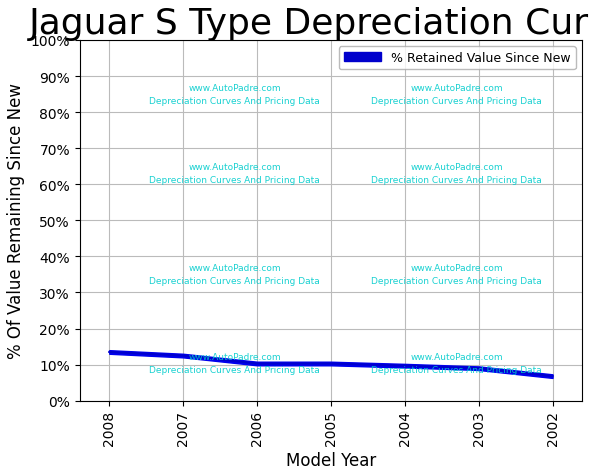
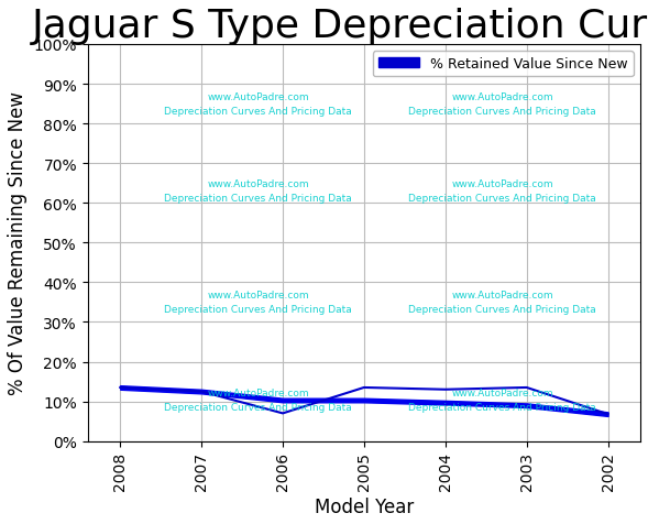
% Retained Value Since New/2006: 10.3% -> 7.0%
% Retained Value Since New/2005: 10.3% -> 13.5%
% Retained Value Since New/2004: 9.7% -> 13.0%
% Retained Value Since New/2003: 9.0% -> 13.5%
